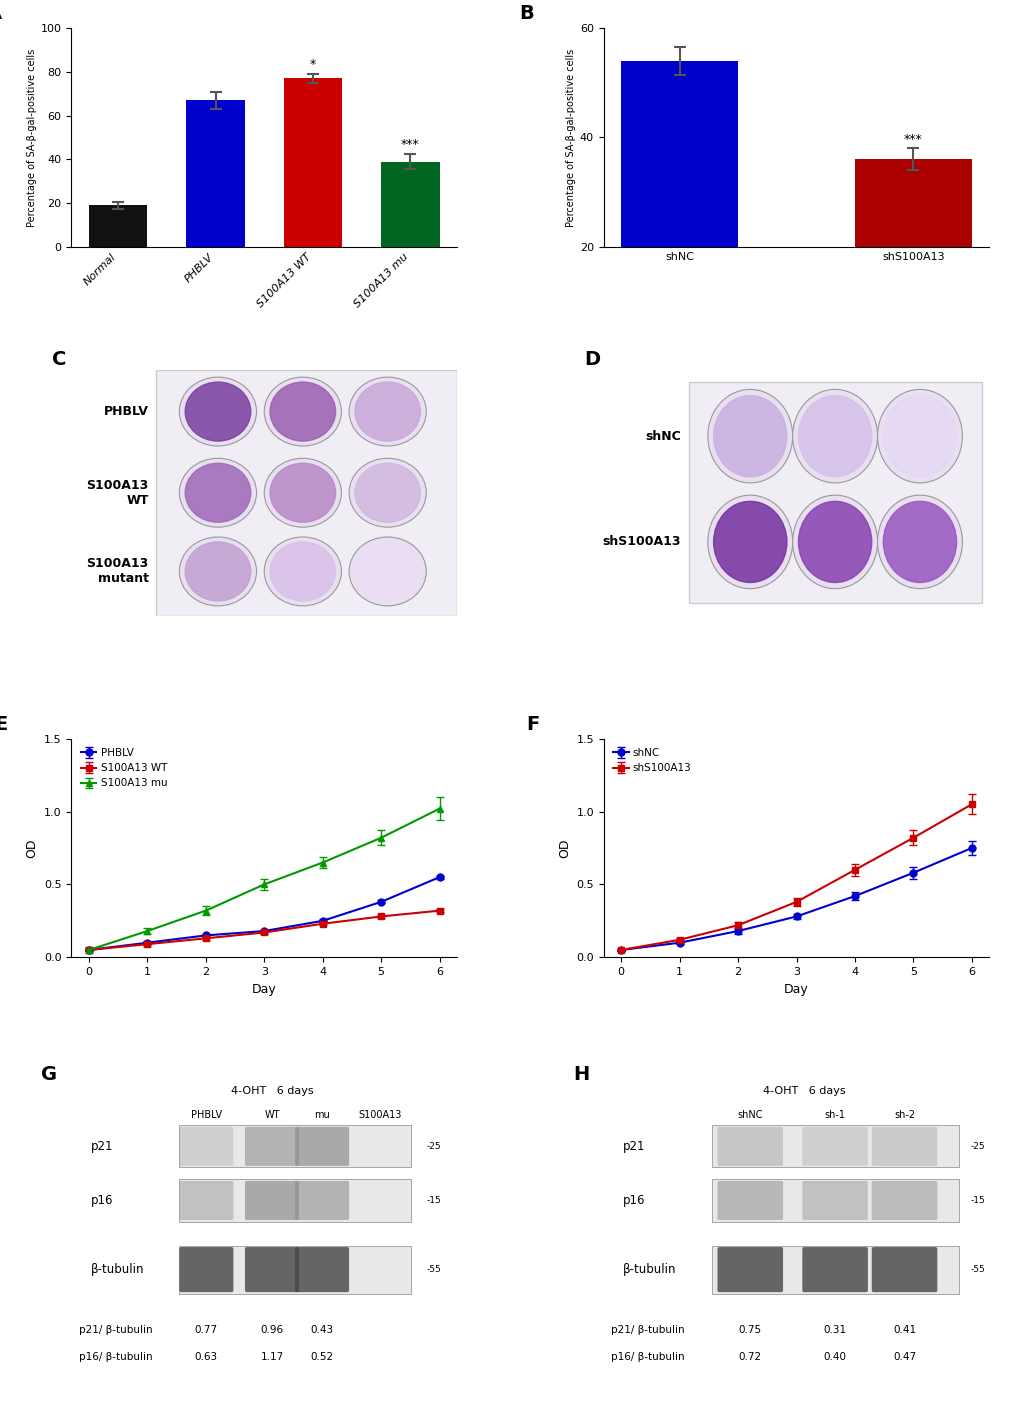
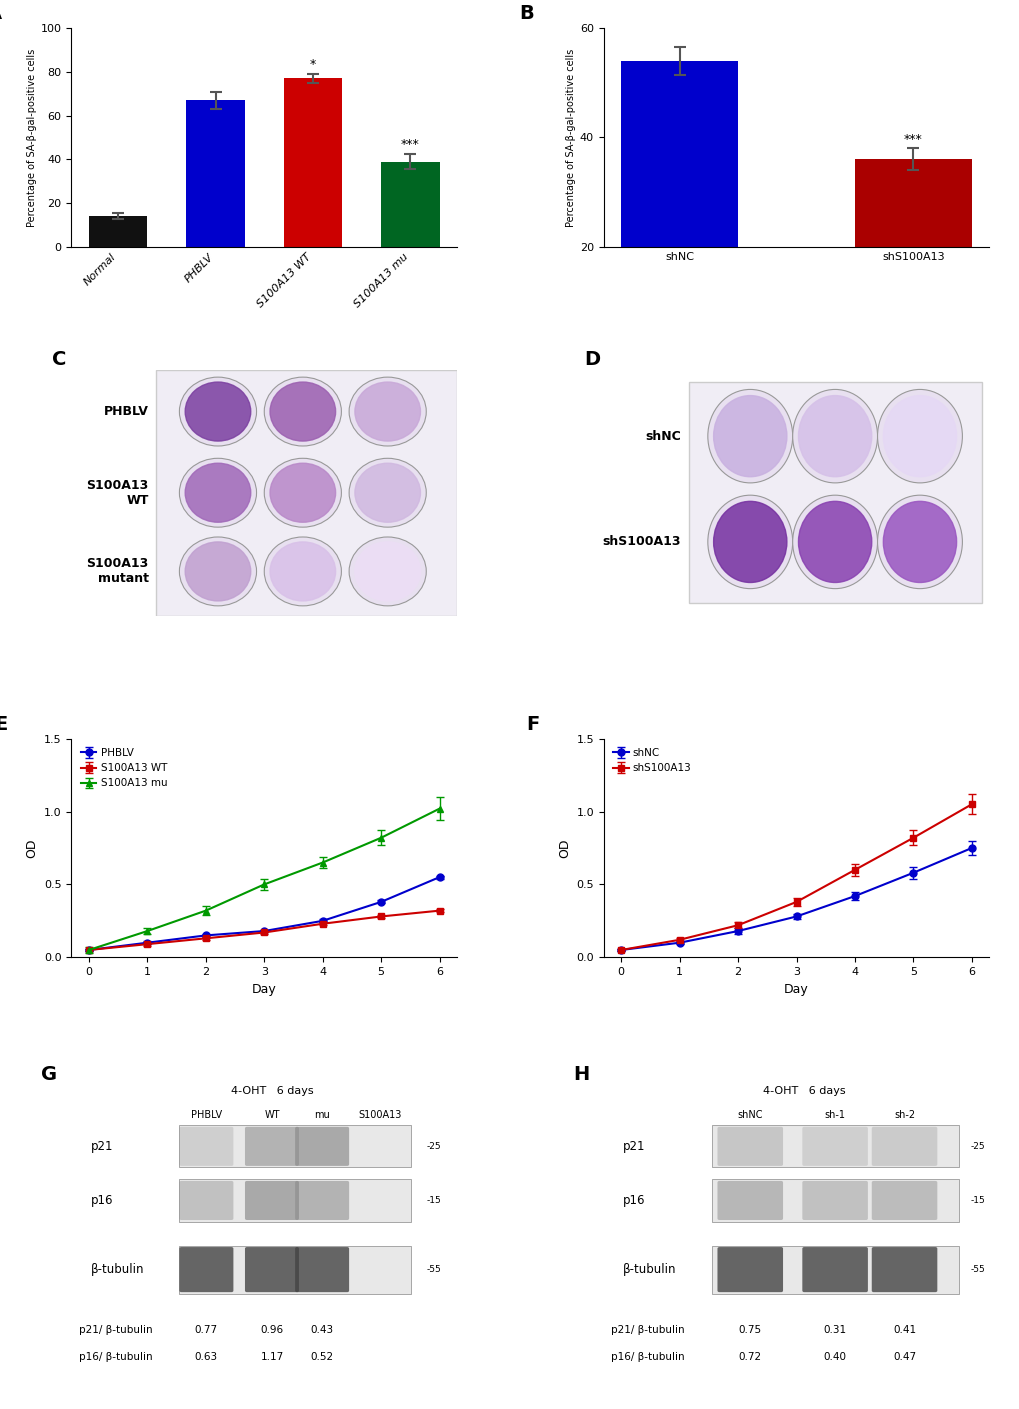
Normal: 19 -> 14
